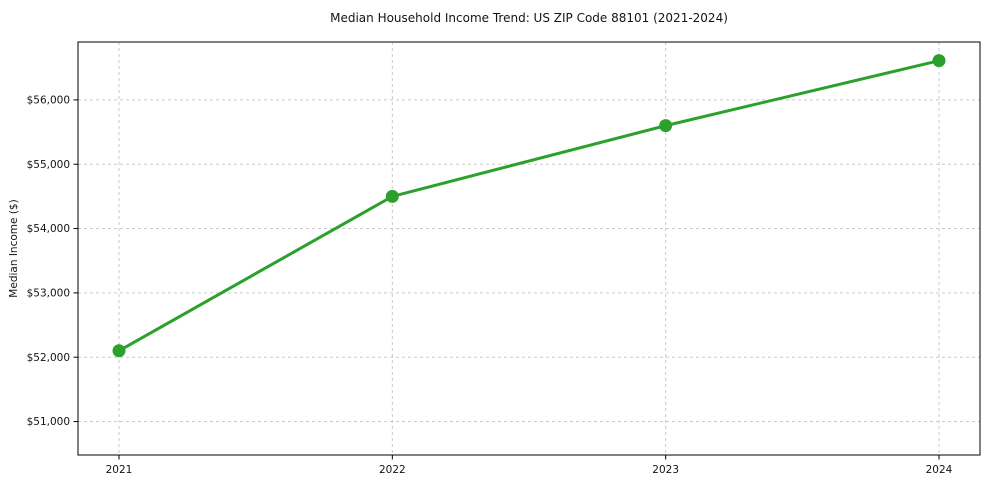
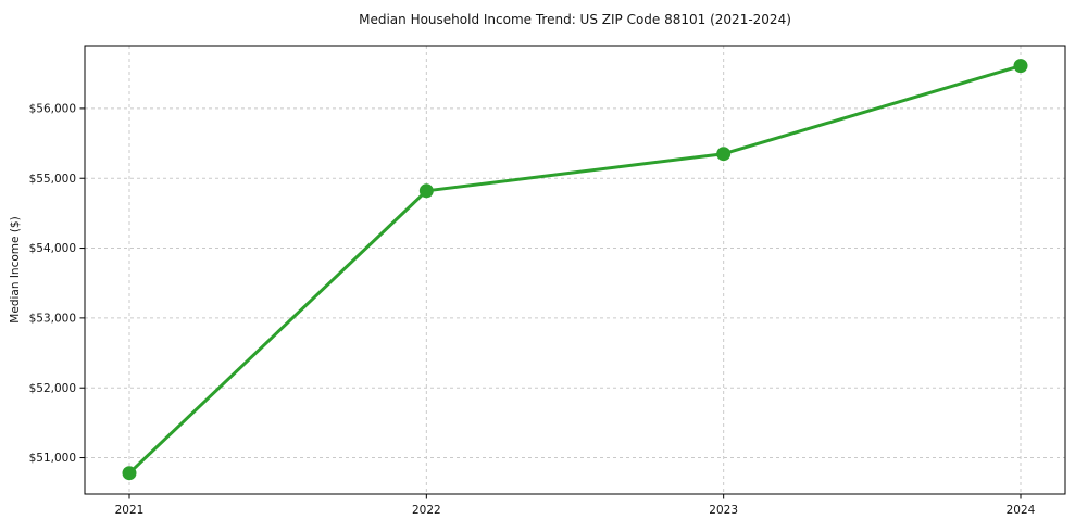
2021: $52100 -> $50800
2022: $54500 -> $54800
2023: $55600 -> $55400
